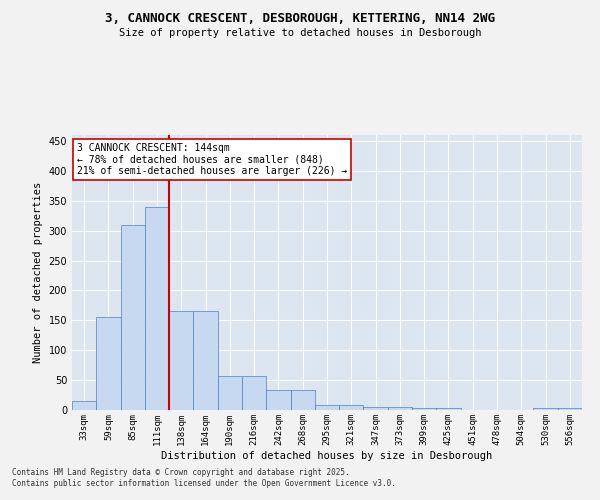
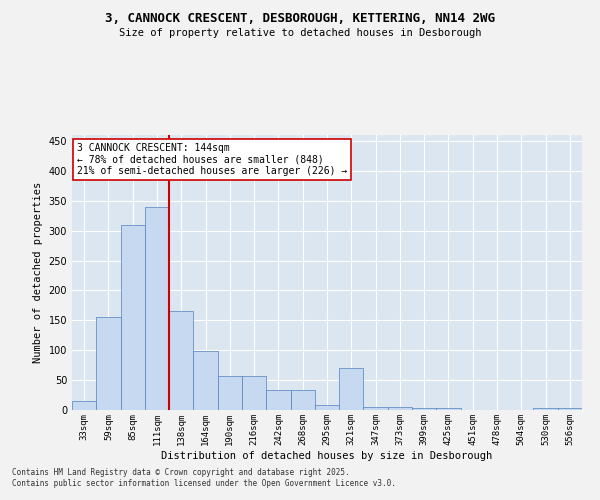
164sqm: 165 -> 98
321sqm: 8 -> 70
